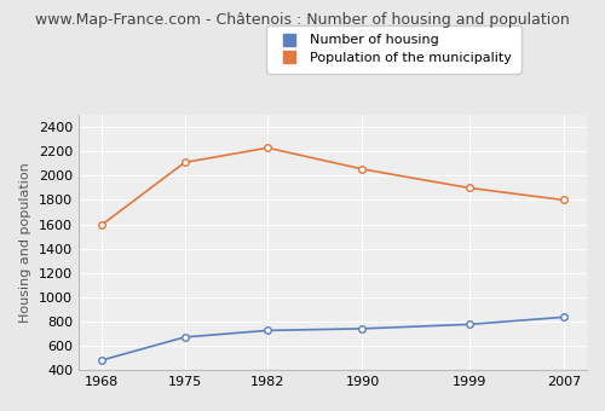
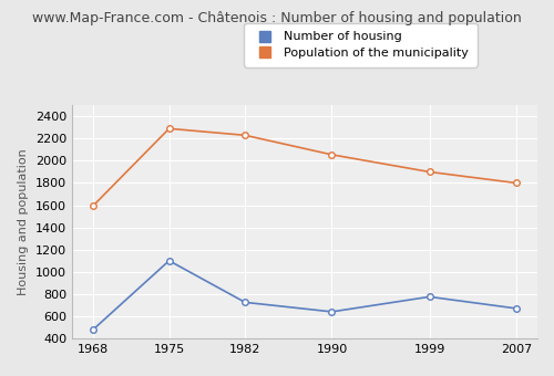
Number of housing/1975: 670 -> 1100
Population of the municipality/1975: 2110 -> 2290
Number of housing/1990: 740 -> 640
Number of housing/2007: 840 -> 670
